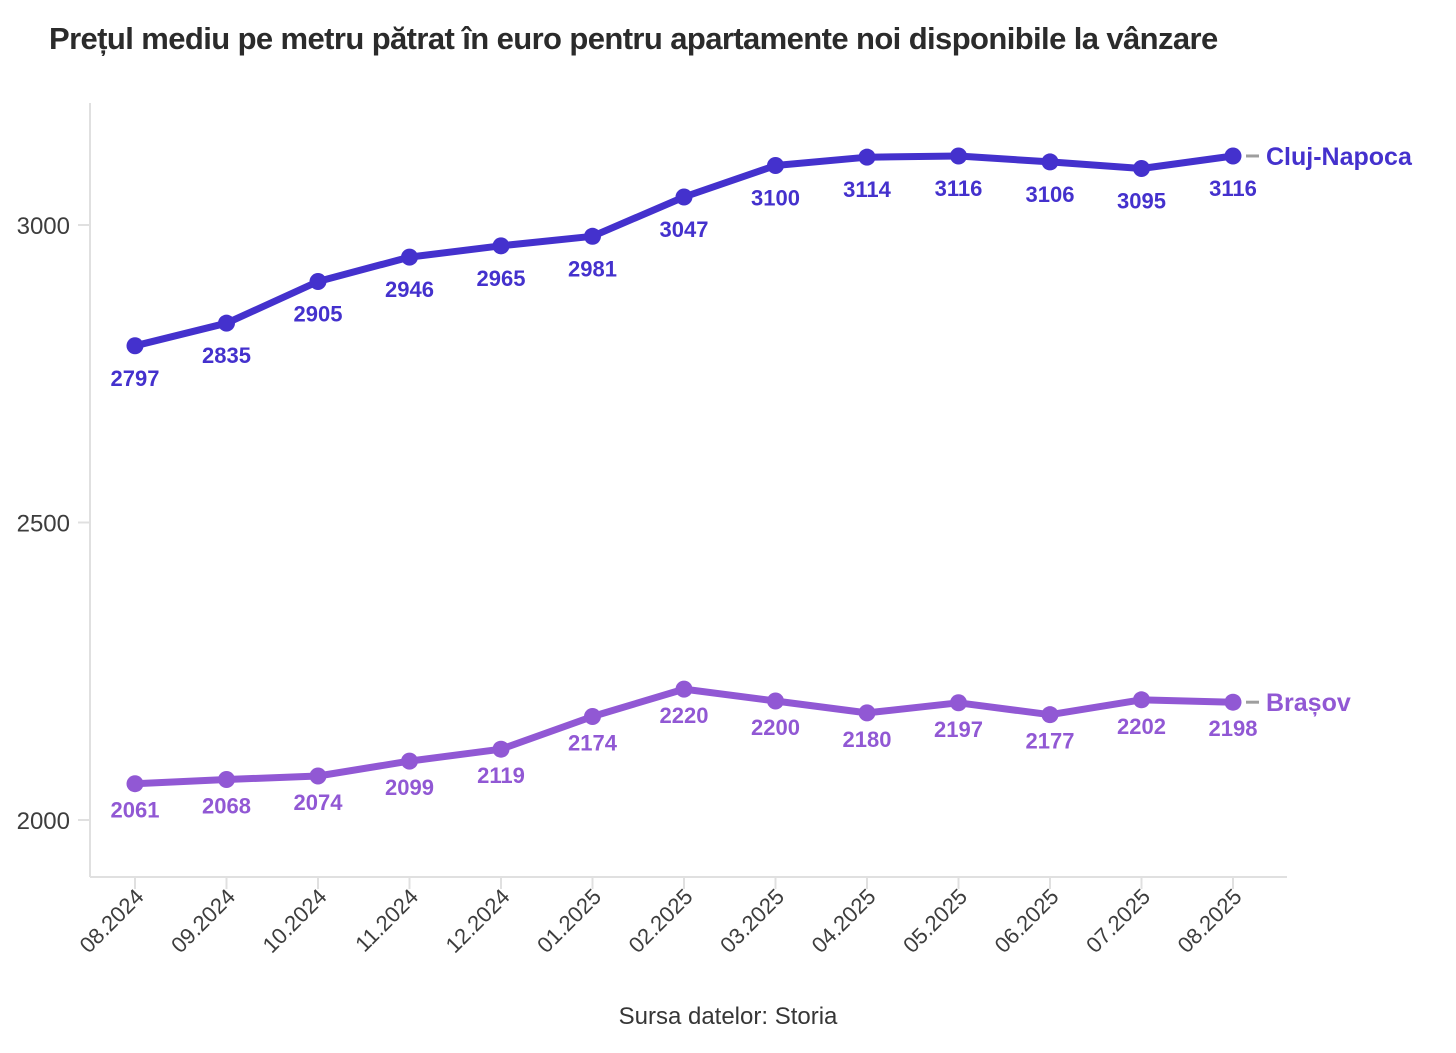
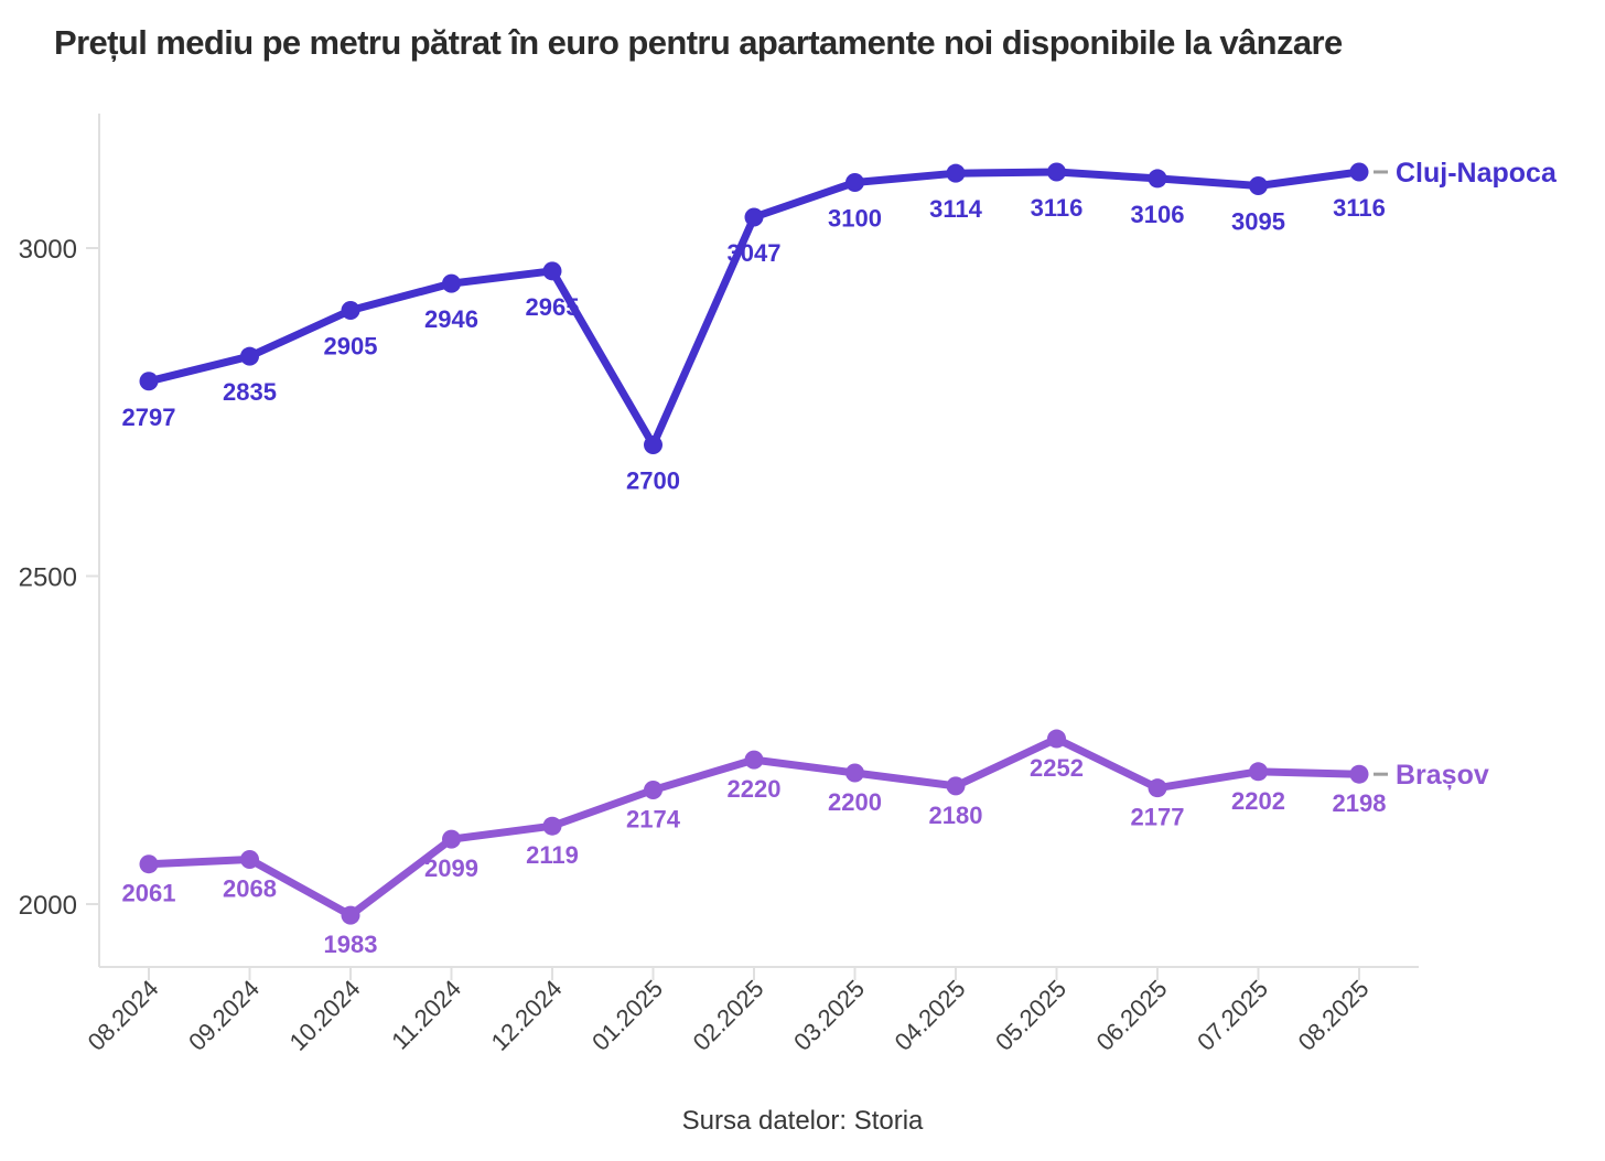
Brașov/10.2024: 2074 -> 1983
Cluj-Napoca/01.2025: 2981 -> 2700
Brașov/05.2025: 2197 -> 2252
